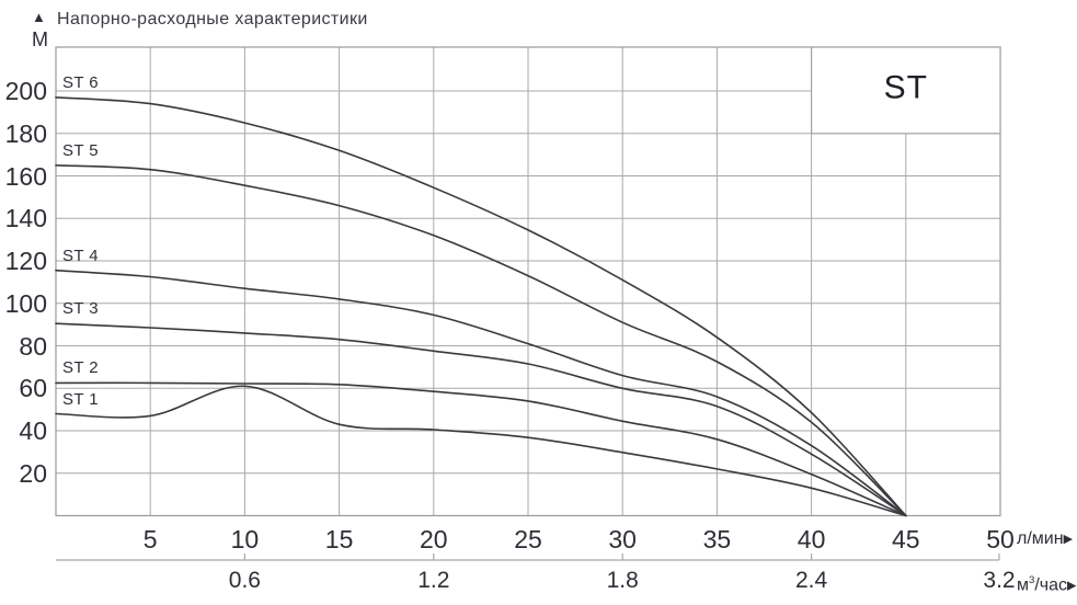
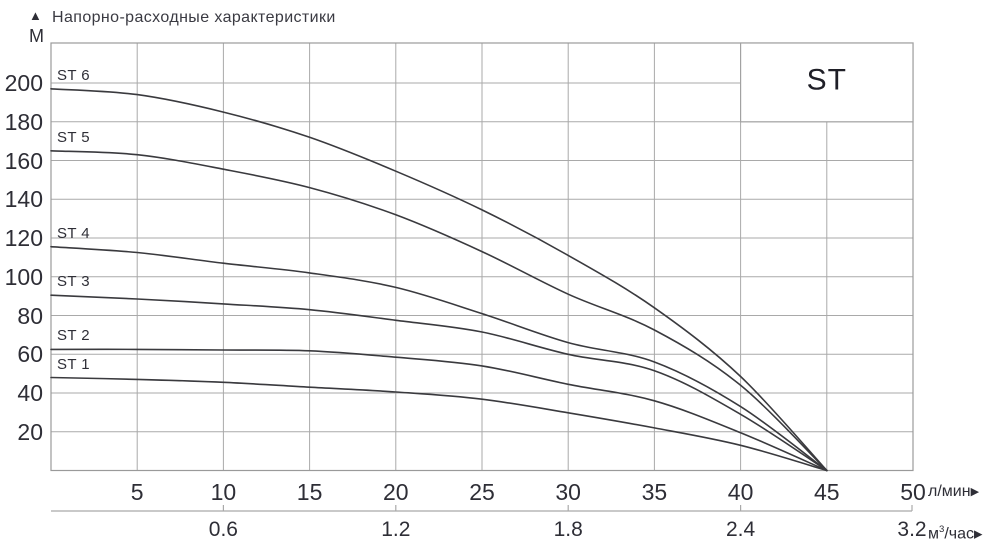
ST 1/10: 61 -> 46
